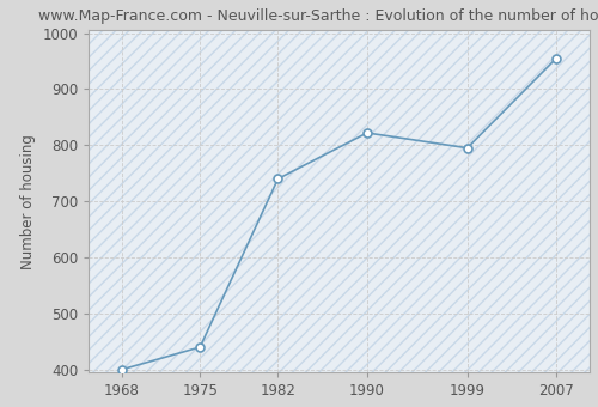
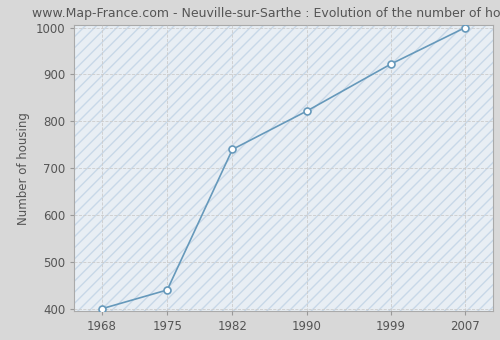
1999: 795 -> 922
2007: 955 -> 1000
